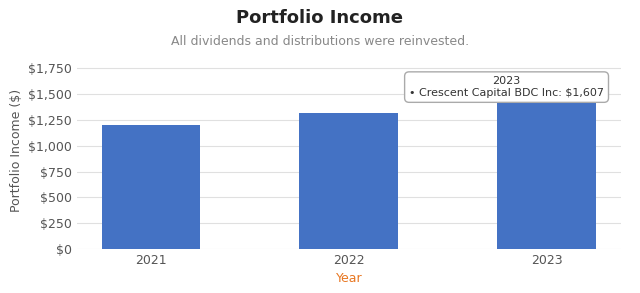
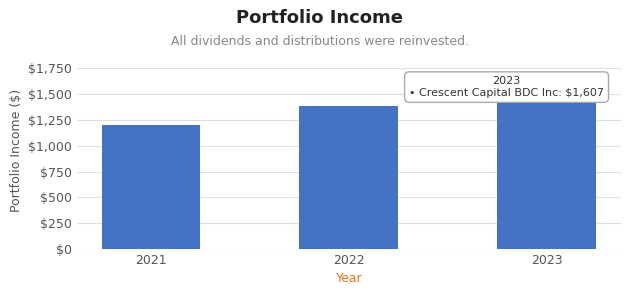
2022: $1,320 -> $1,380
